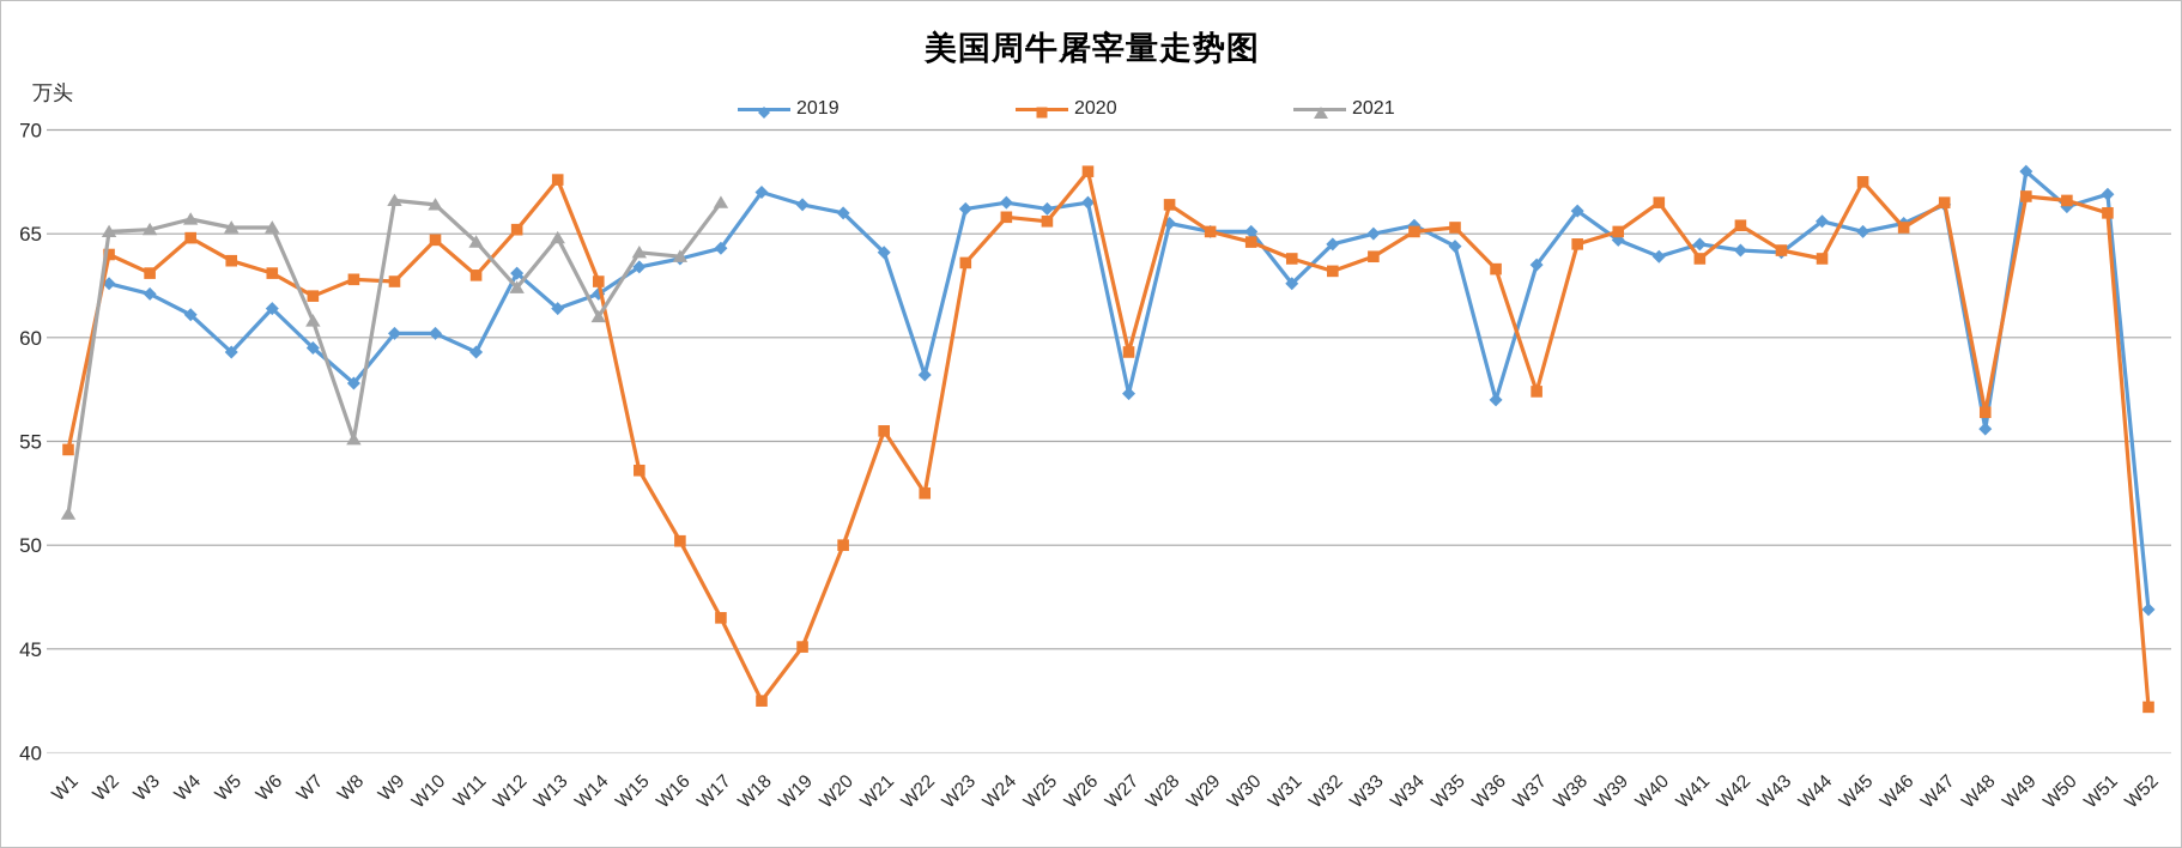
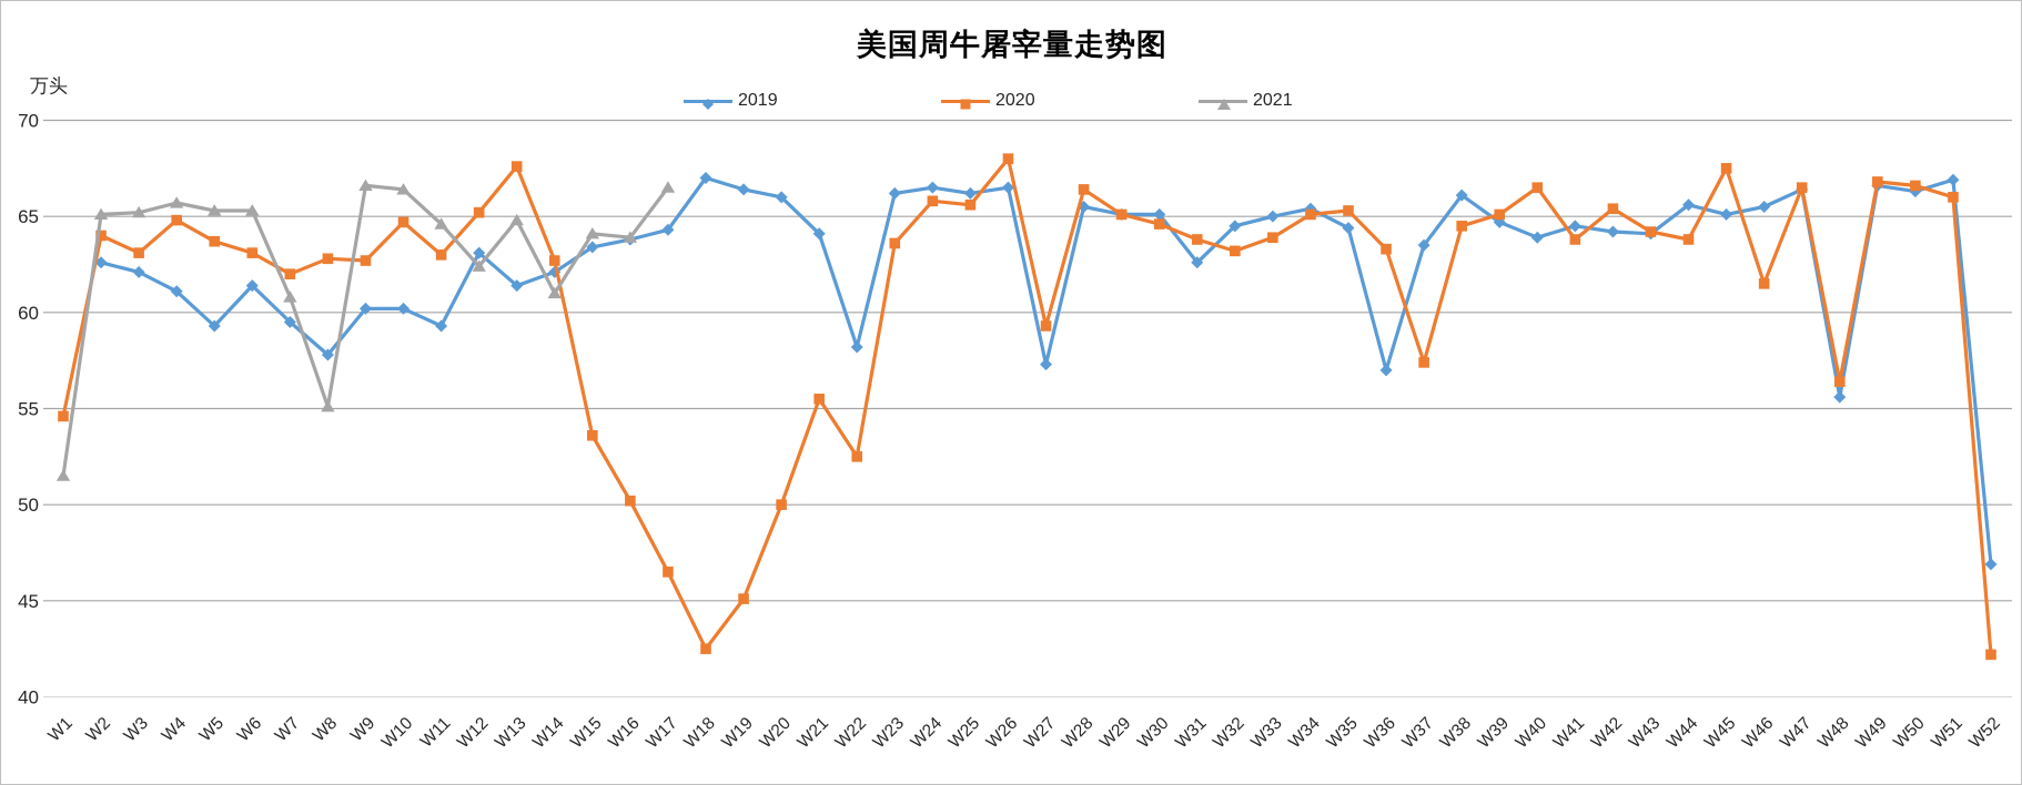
2020/W46: 65.3 -> 61.5
2019/W49: 68.0 -> 66.6
